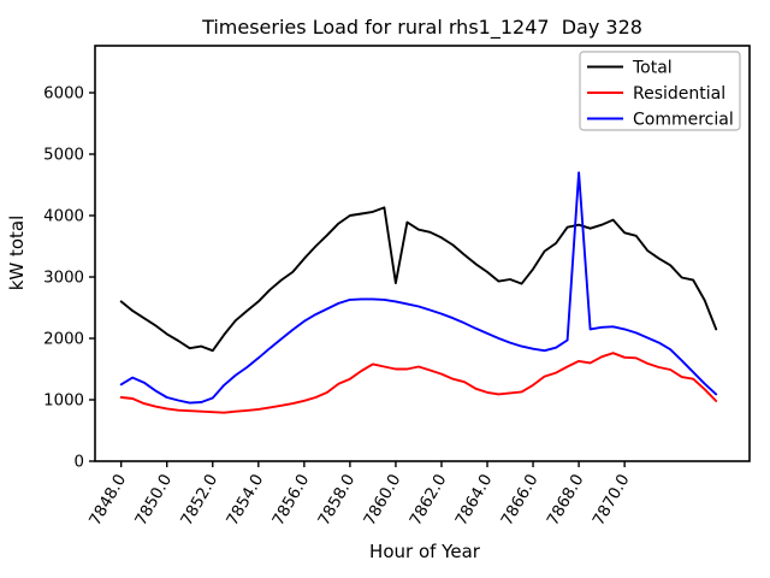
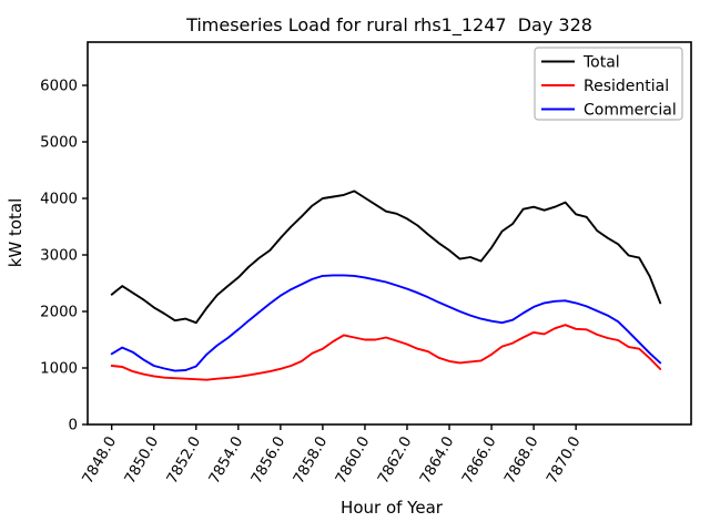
Total/7848.0: 2600 -> 2300
Total/7860.0: 2900 -> 4000
Commercial/7868.0: 4700 -> 2100
